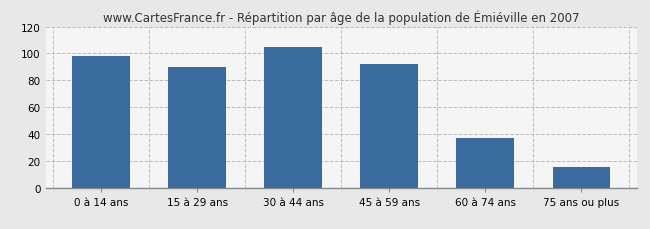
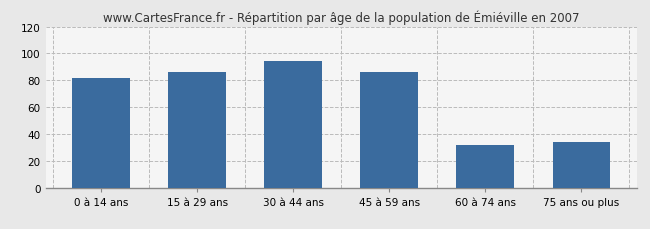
0 à 14 ans: 98 -> 82
15 à 29 ans: 90 -> 86
30 à 44 ans: 105 -> 94
45 à 59 ans: 92 -> 86
60 à 74 ans: 37 -> 32
75 ans ou plus: 15 -> 34
